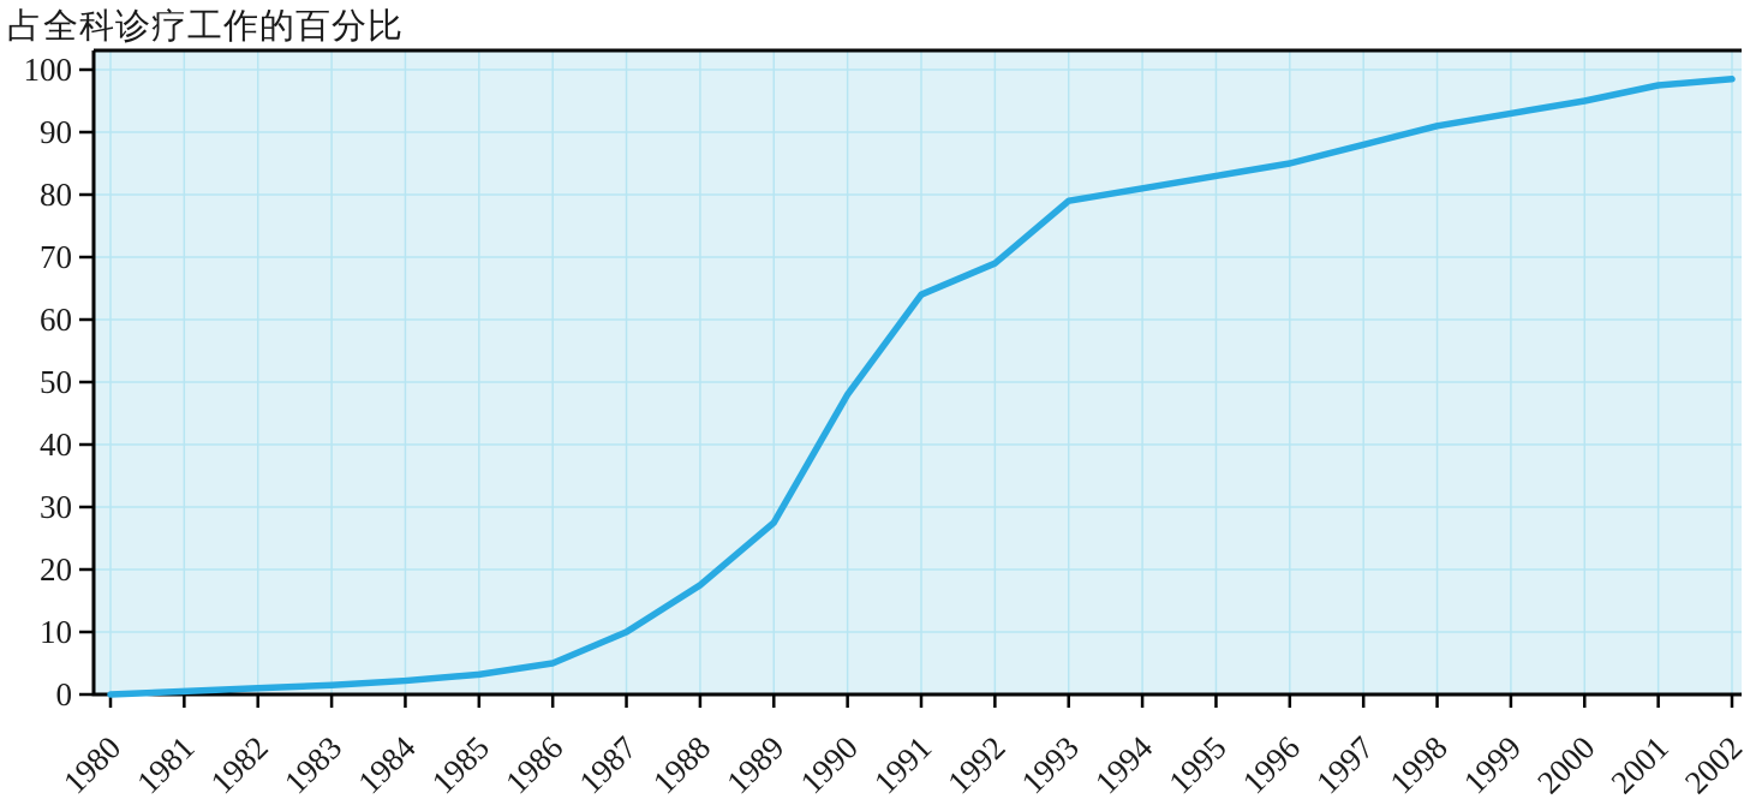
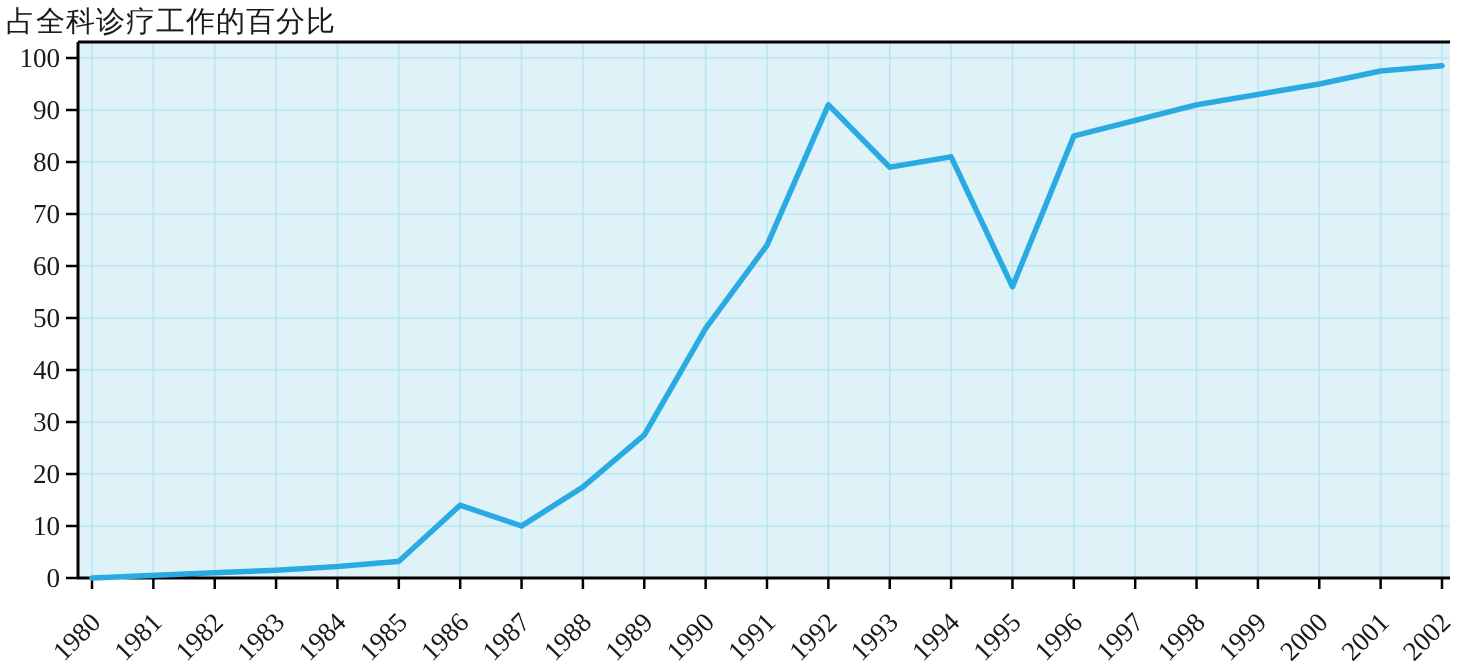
1986: 5 -> 14
1992: 69 -> 91
1995: 83 -> 56
